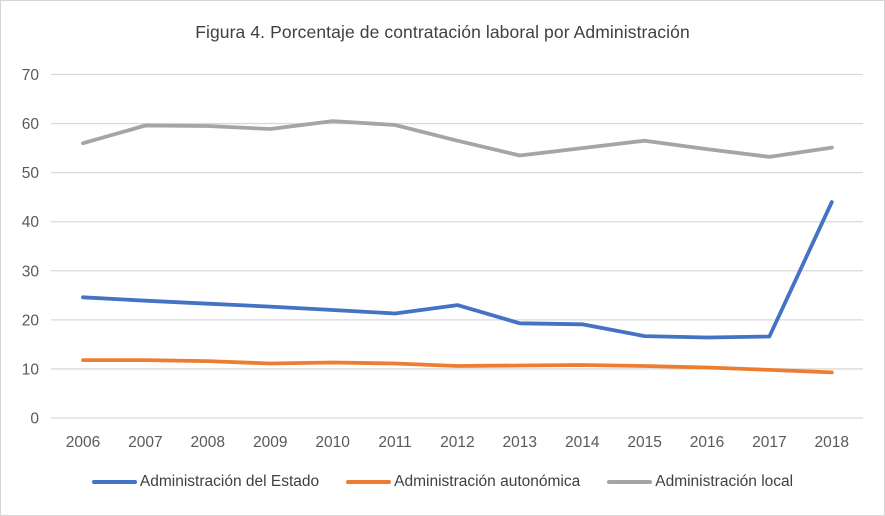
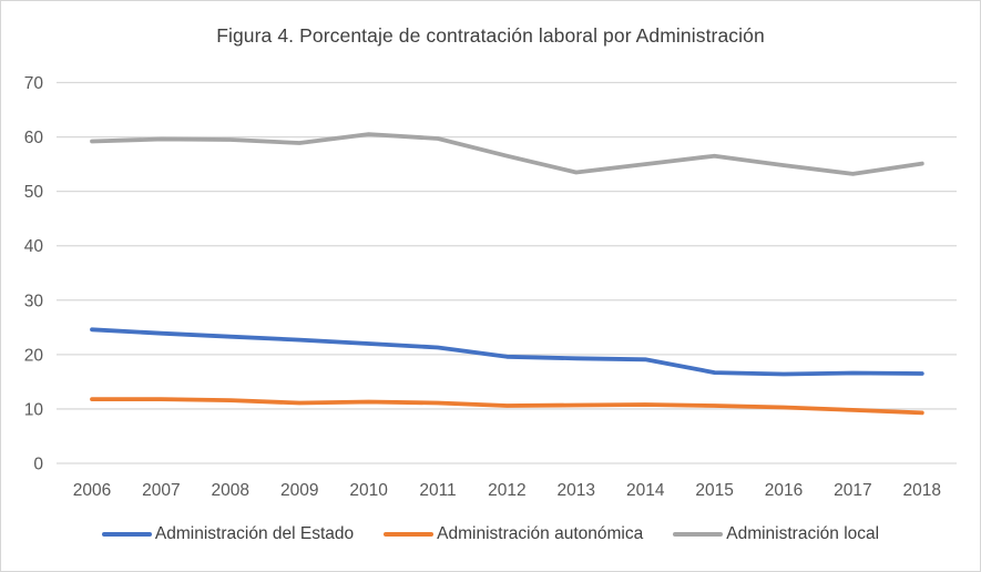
Administración local/2006: 56 -> 59
Administración del Estado/2012: 23 -> 20
Administración del Estado/2018: 44 -> 16
